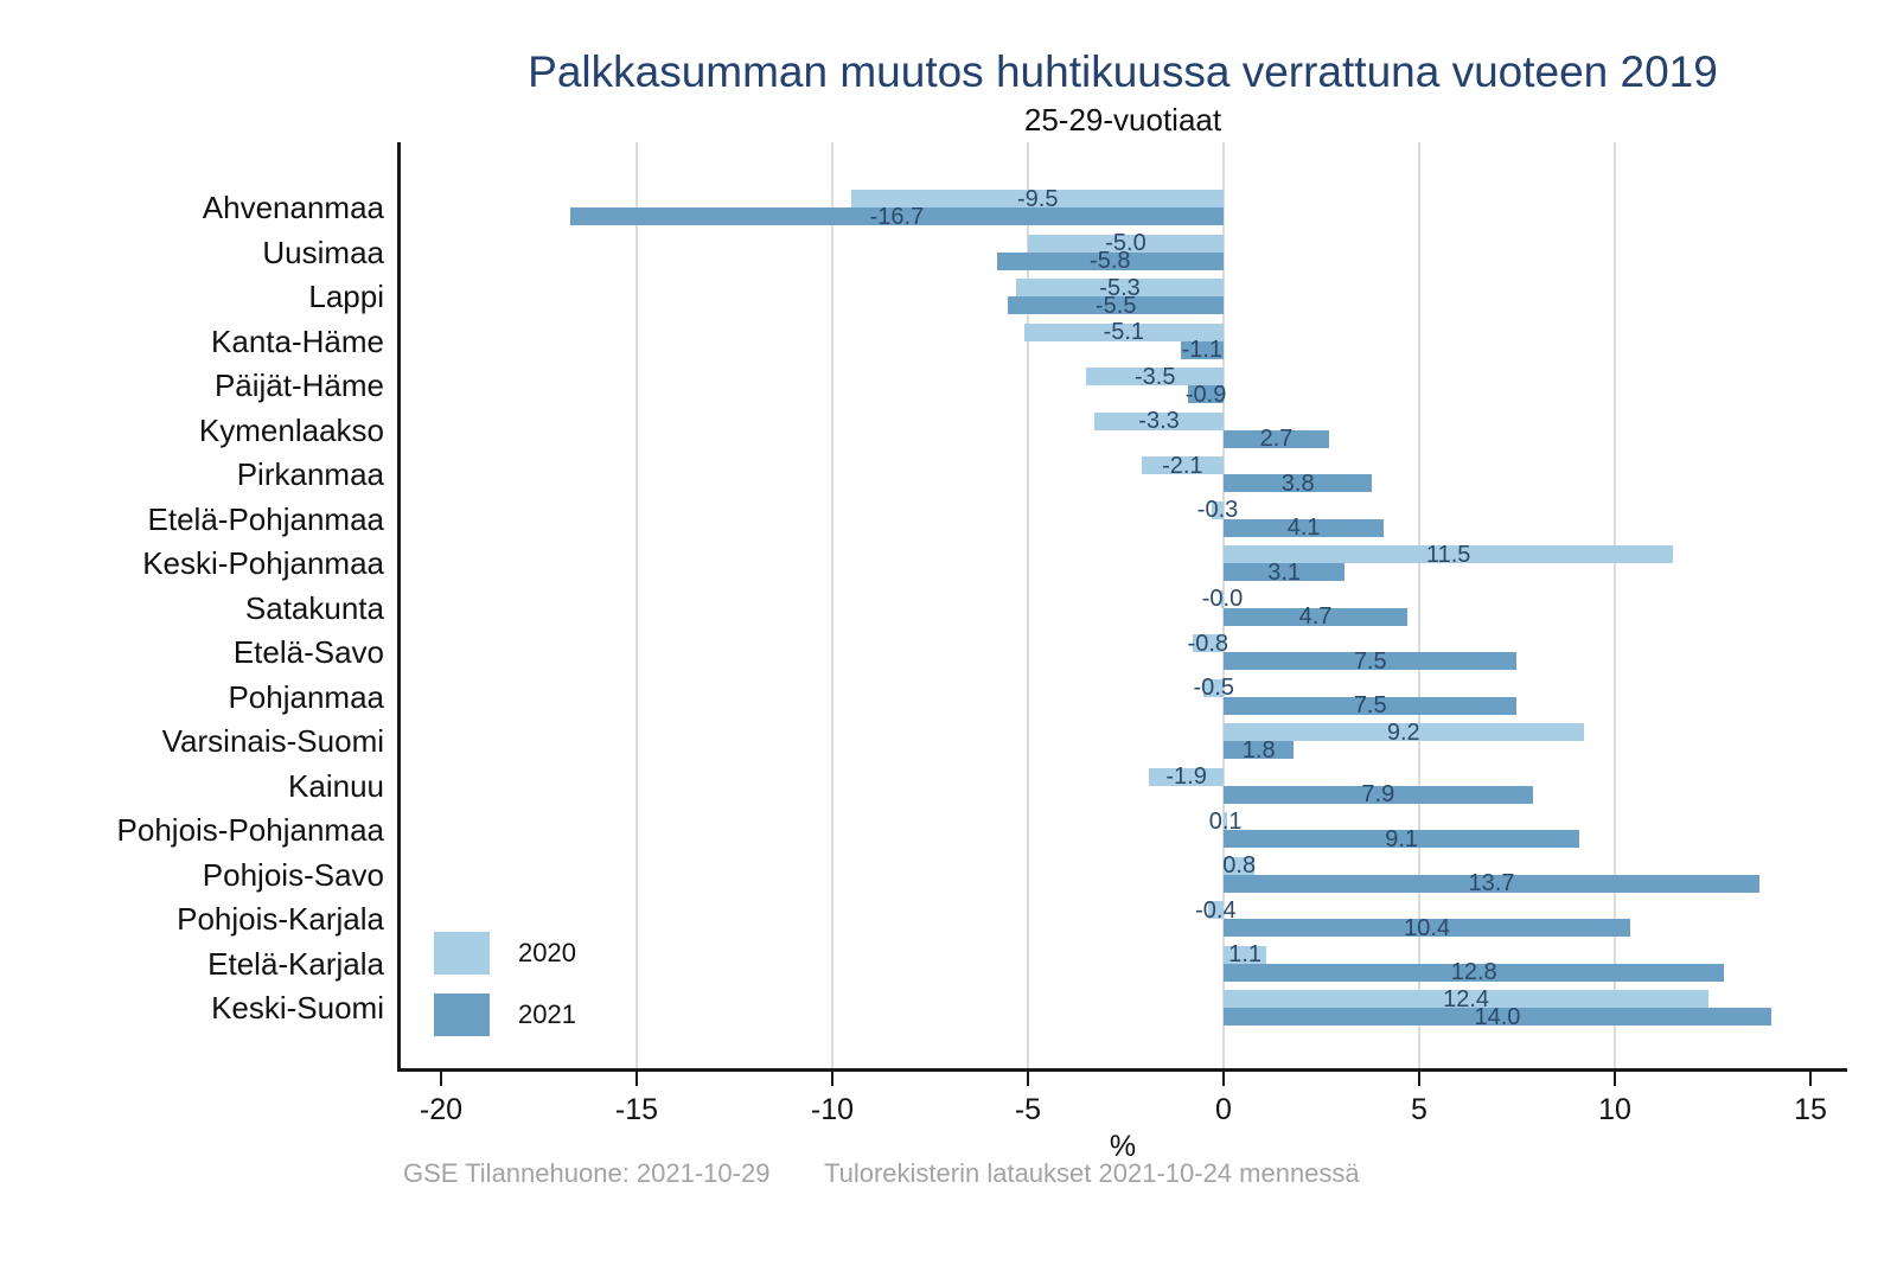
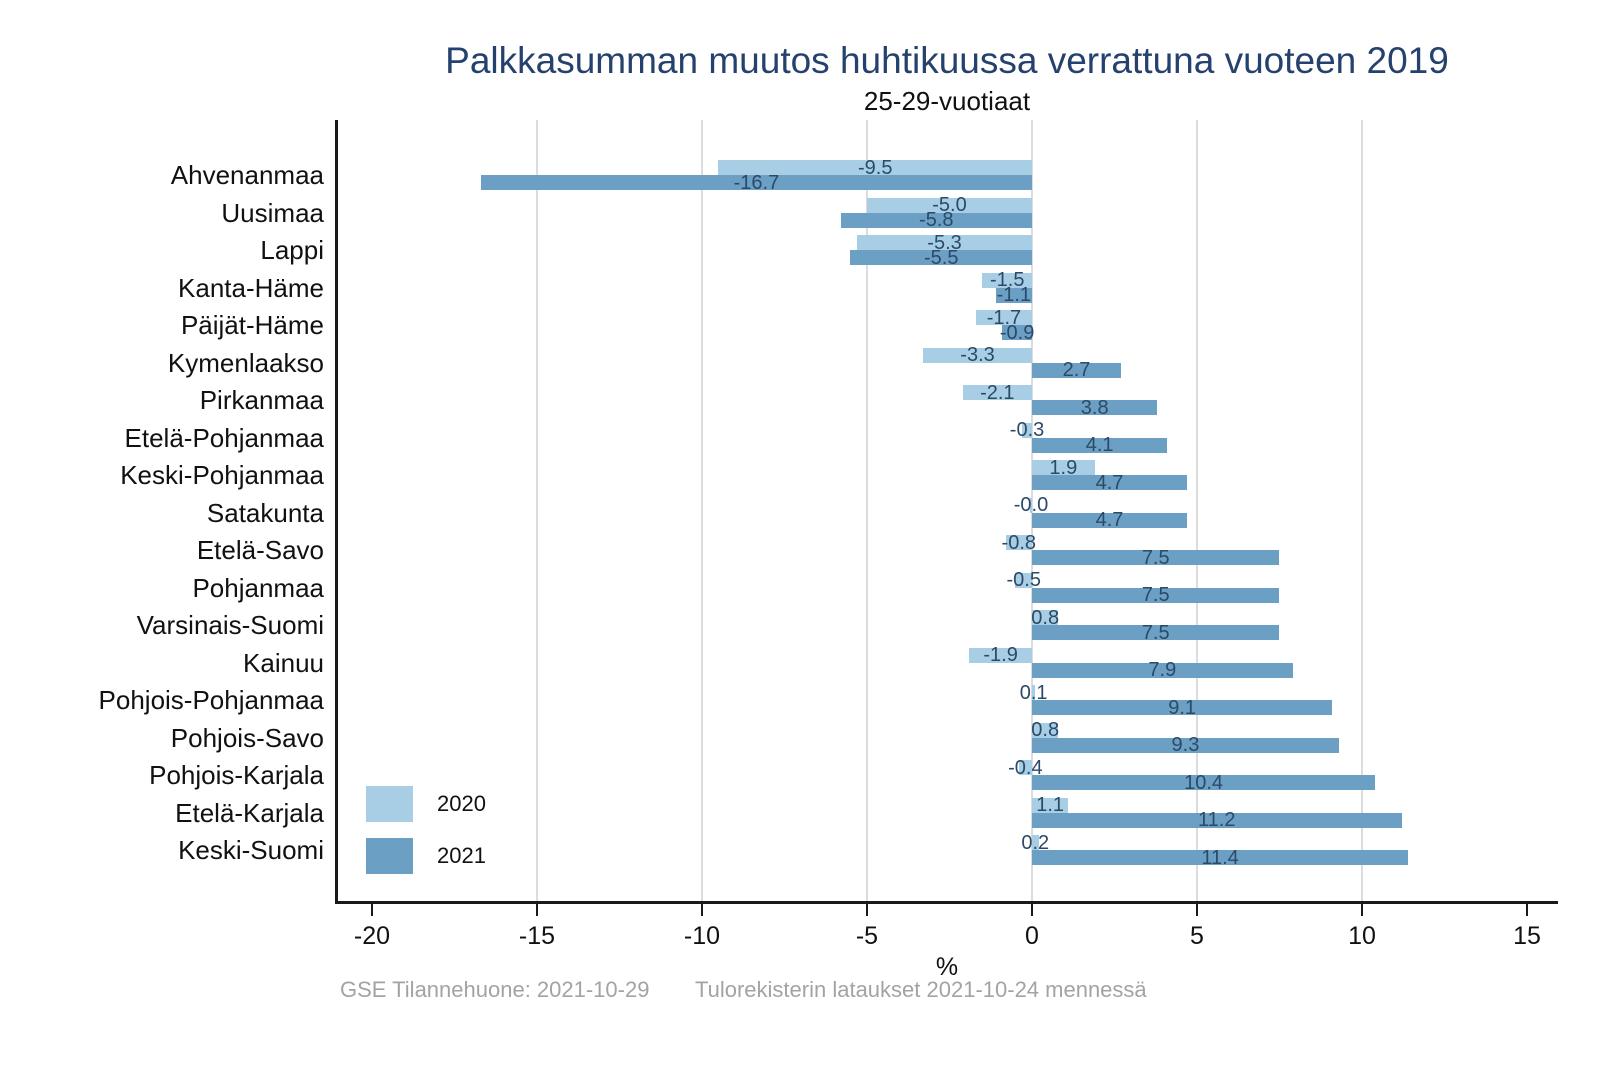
2020/Kanta-Häme: -5.1 -> -1.5
2020/Päijät-Häme: -3.5 -> -1.7
2020/Keski-Pohjanmaa: 11.5 -> 1.9
2021/Keski-Pohjanmaa: 3.1 -> 4.7
2020/Varsinais-Suomi: 9.2 -> 0.8
2021/Varsinais-Suomi: 1.8 -> 7.5
2021/Pohjois-Savo: 13.7 -> 9.3
2021/Etelä-Karjala: 12.8 -> 11.2
2020/Keski-Suomi: 12.4 -> 0.2
2021/Keski-Suomi: 14.0 -> 11.4
